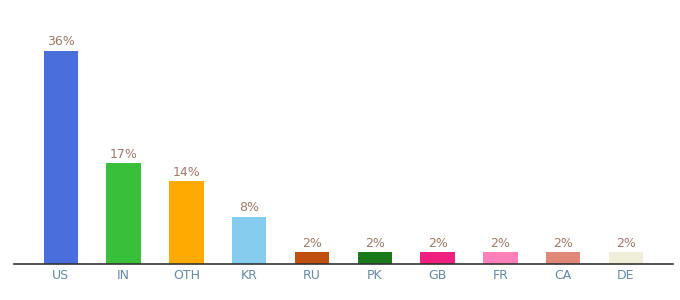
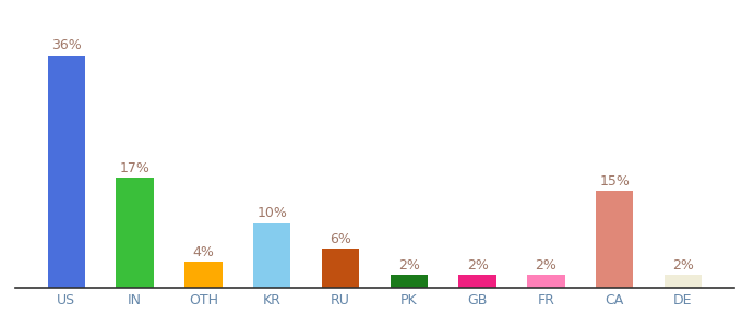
OTH: 14% -> 4%
KR: 8% -> 10%
RU: 2% -> 6%
CA: 2% -> 15%
